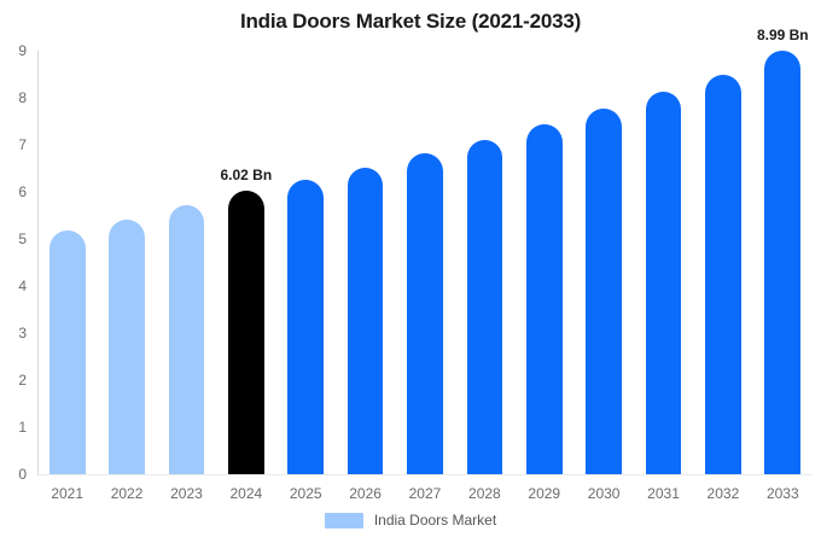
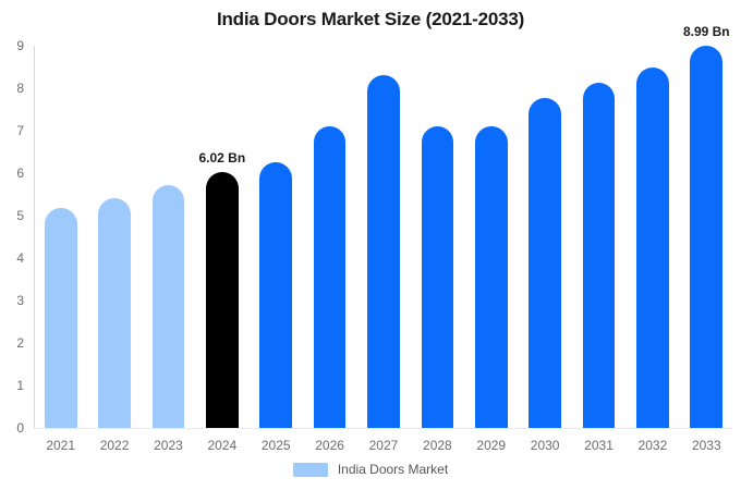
2026: 6.5 -> 7.1
2027: 6.8 -> 8.3
2029: 7.4 -> 7.1
